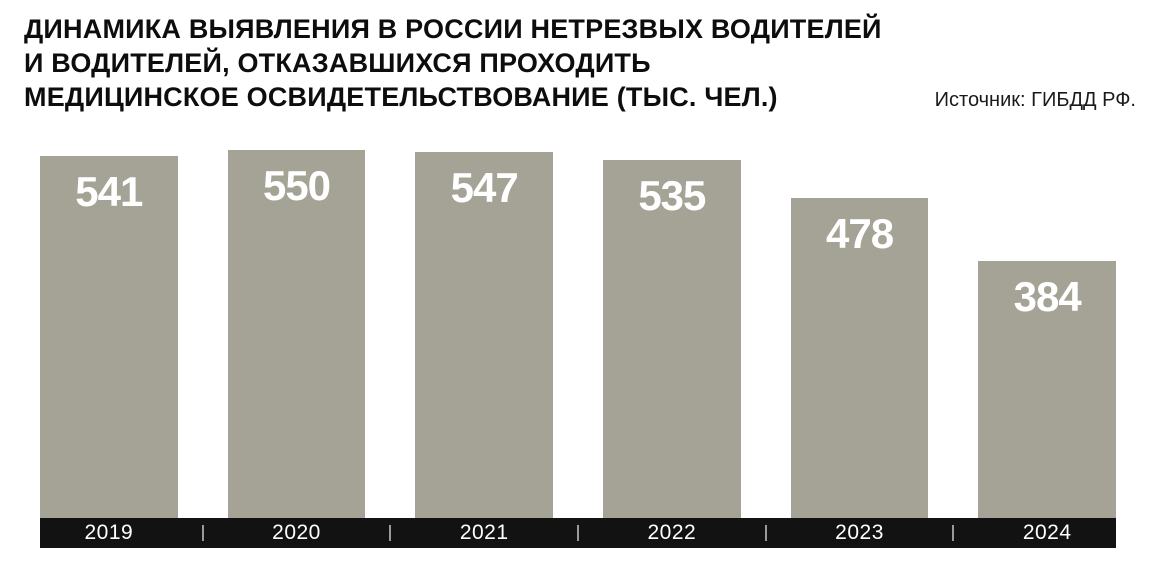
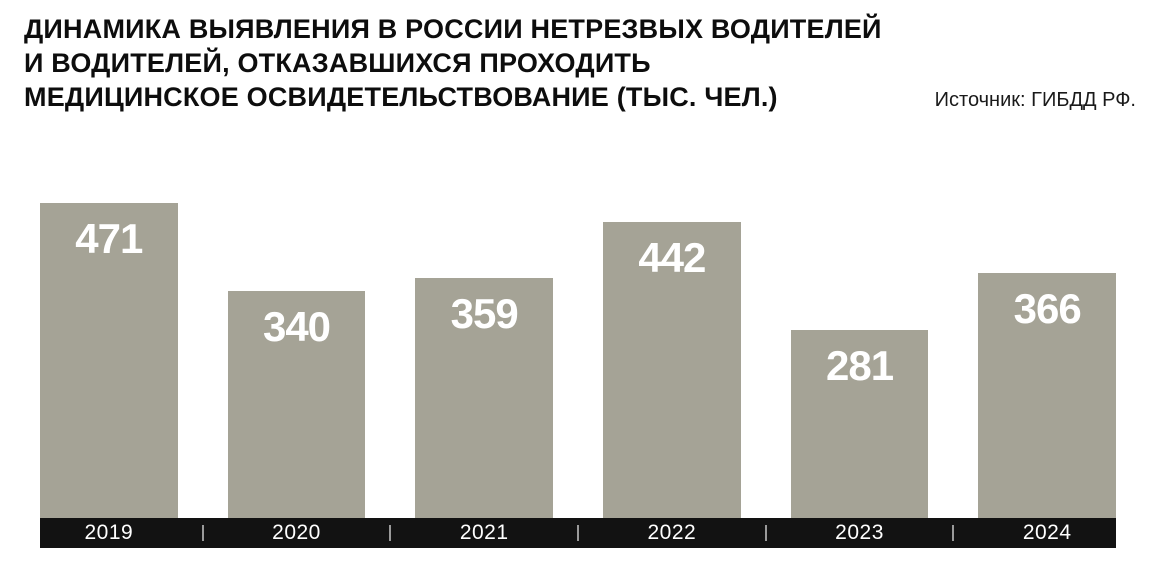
2019: 541 -> 471
2020: 550 -> 340
2021: 547 -> 359
2022: 535 -> 442
2023: 478 -> 281
2024: 384 -> 366
